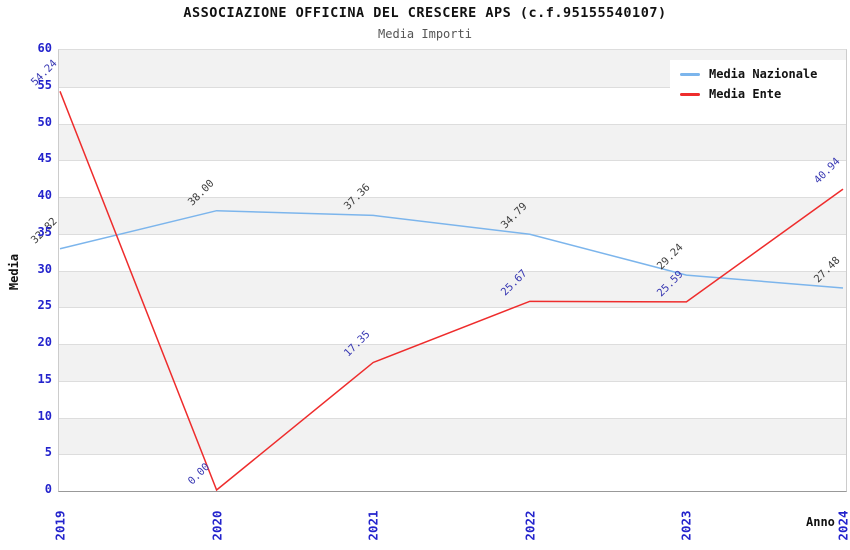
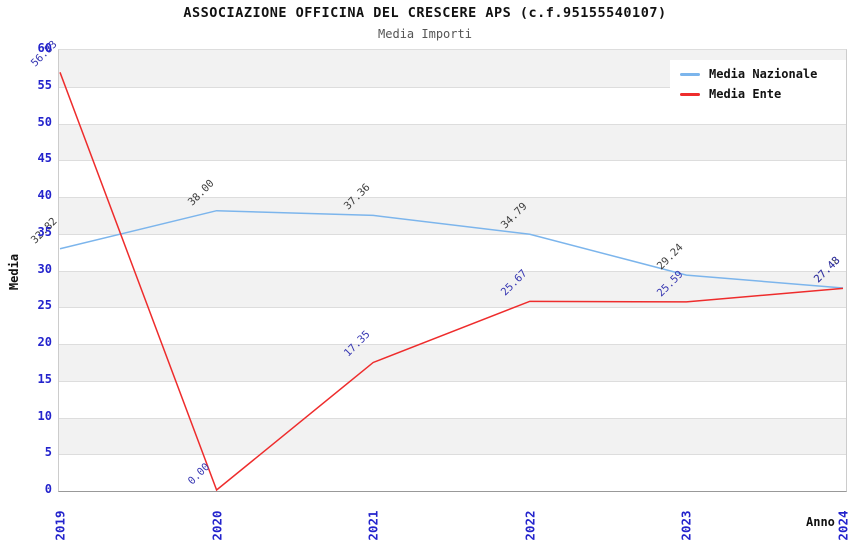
Media Ente/2019: 54.24 -> 56.83
Media Ente/2024: 40.94 -> 27.43
